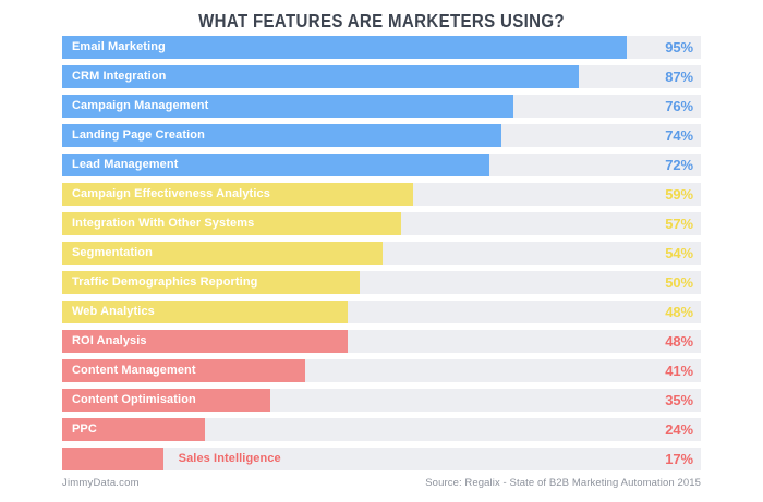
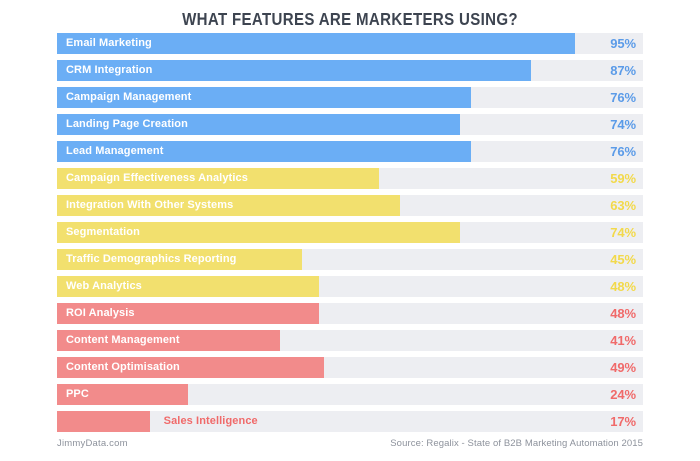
Lead Management: 72% -> 76%
Integration With Other Systems: 57% -> 63%
Segmentation: 54% -> 74%
Traffic Demographics Reporting: 50% -> 45%
Content Optimisation: 35% -> 49%
